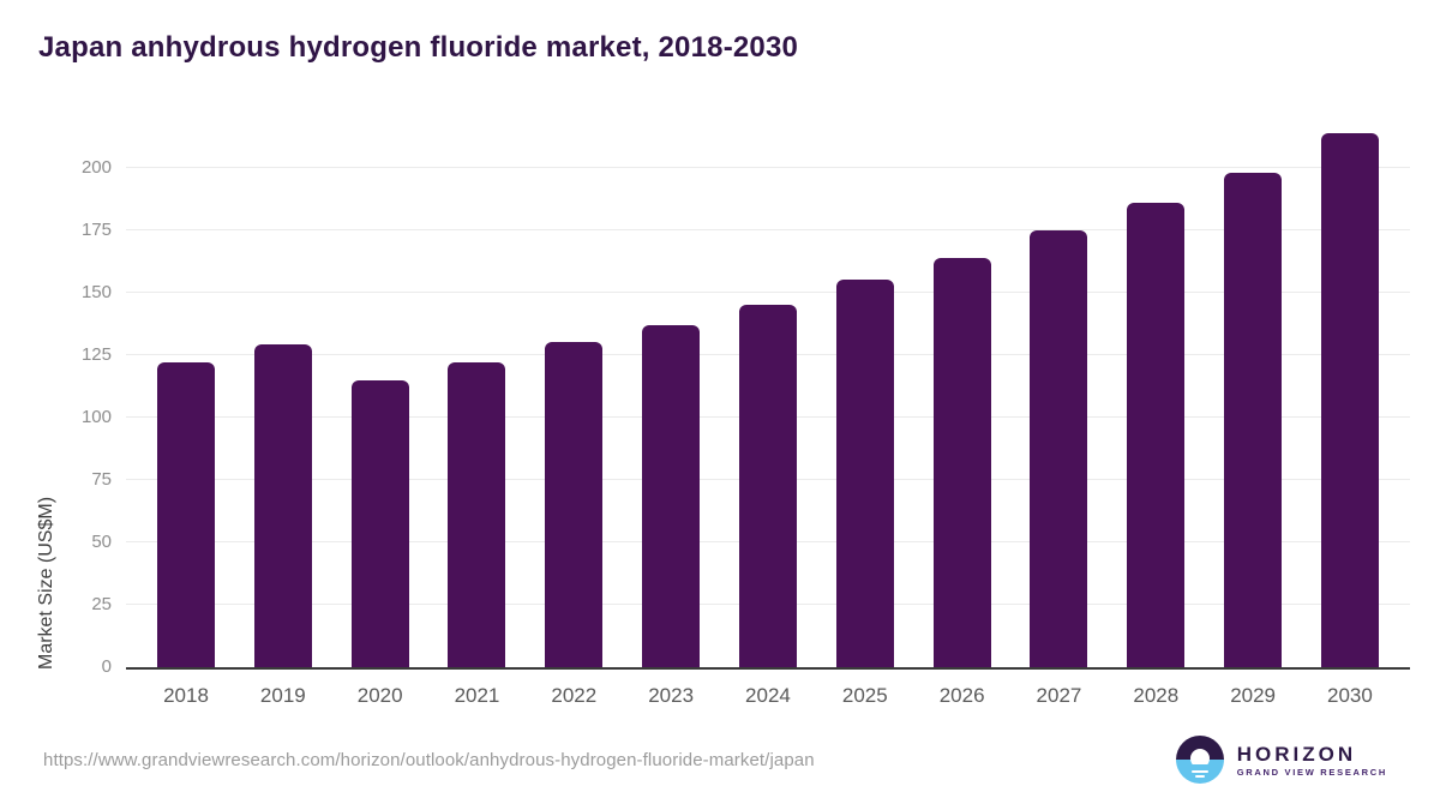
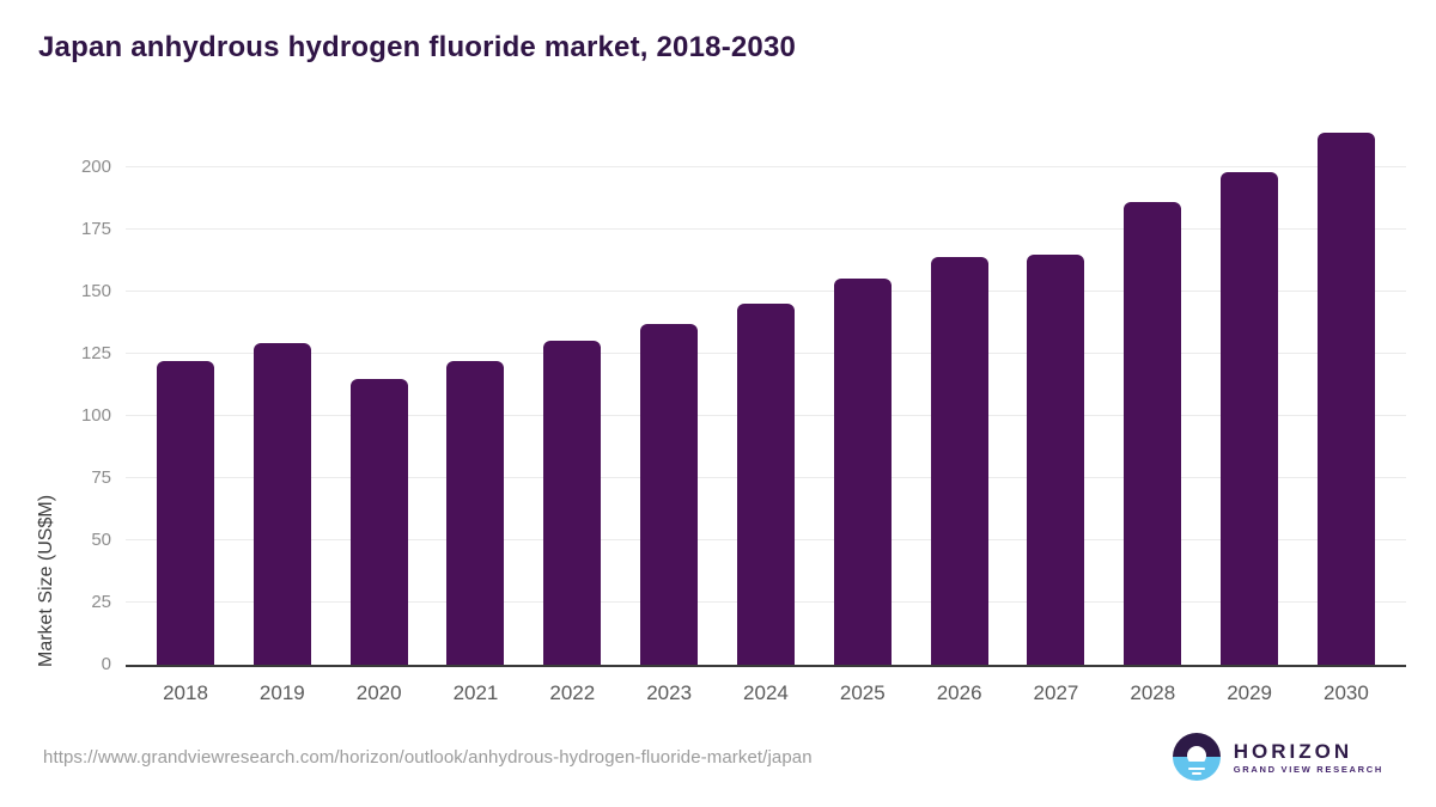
2027: 175 -> 165
